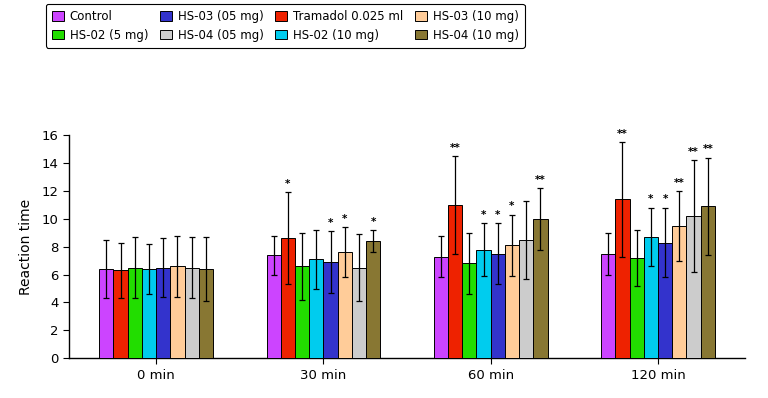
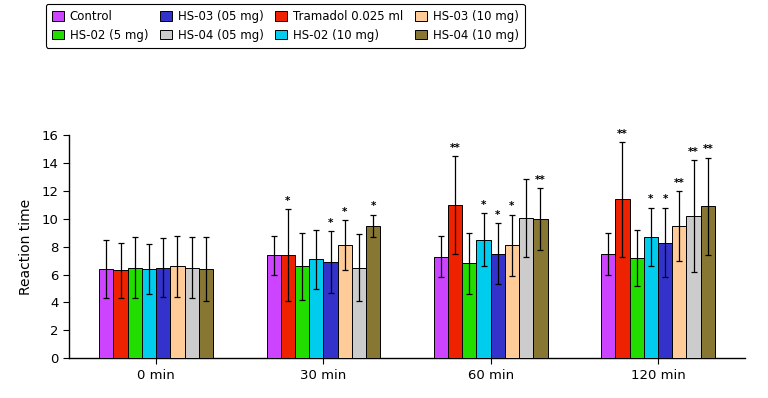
Tramadol 0.025 ml/30 min: 8.6 -> 7.4
HS-03 (10 mg)/30 min: 7.6 -> 8.1
HS-04 (10 mg)/30 min: 8.4 -> 9.5
HS-02 (10 mg)/60 min: 7.8 -> 8.5
HS-04 (05 mg)/60 min: 8.5 -> 10.1
